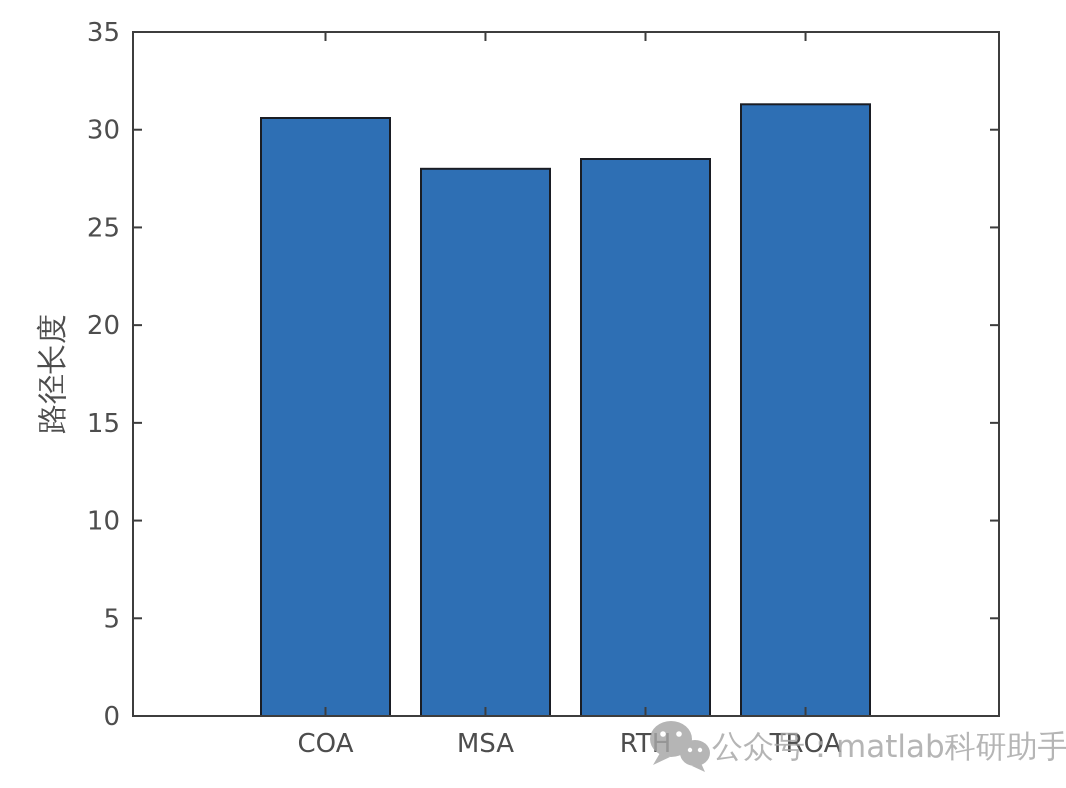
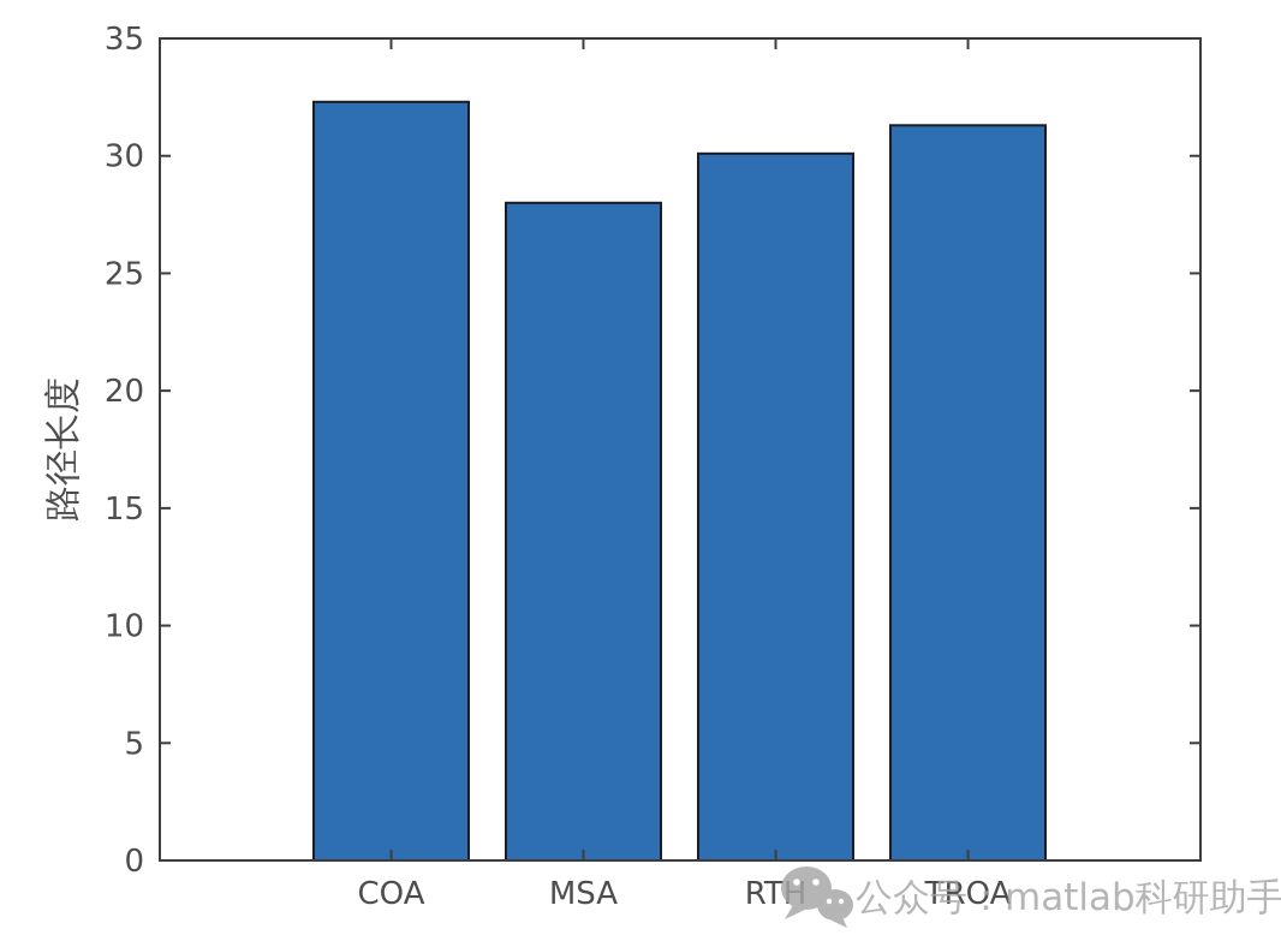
COA: 30.6 -> 32.3
RTH: 28.5 -> 30.1
